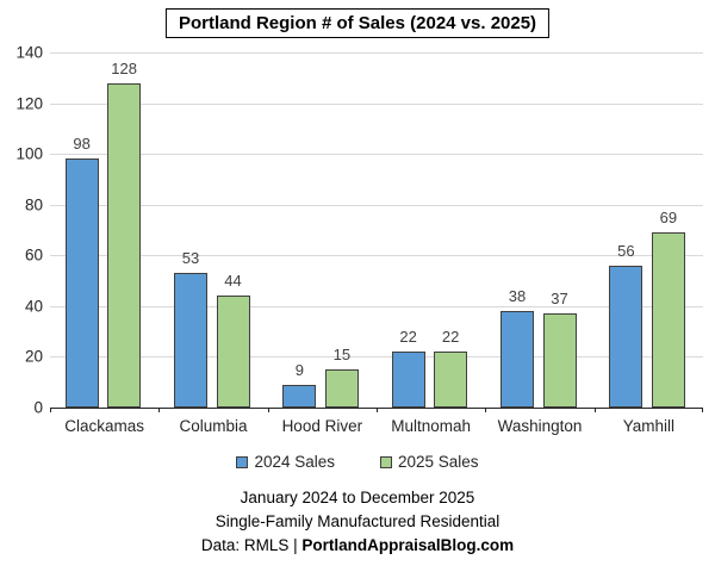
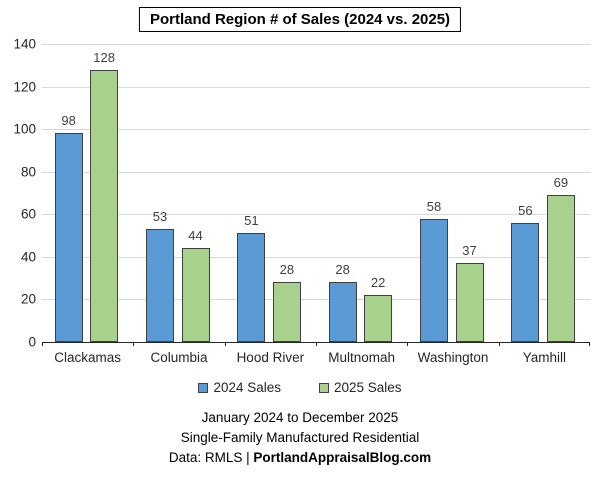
2024 Sales/Hood River: 9 -> 51
2025 Sales/Hood River: 15 -> 28
2024 Sales/Multnomah: 22 -> 28
2024 Sales/Washington: 38 -> 58
